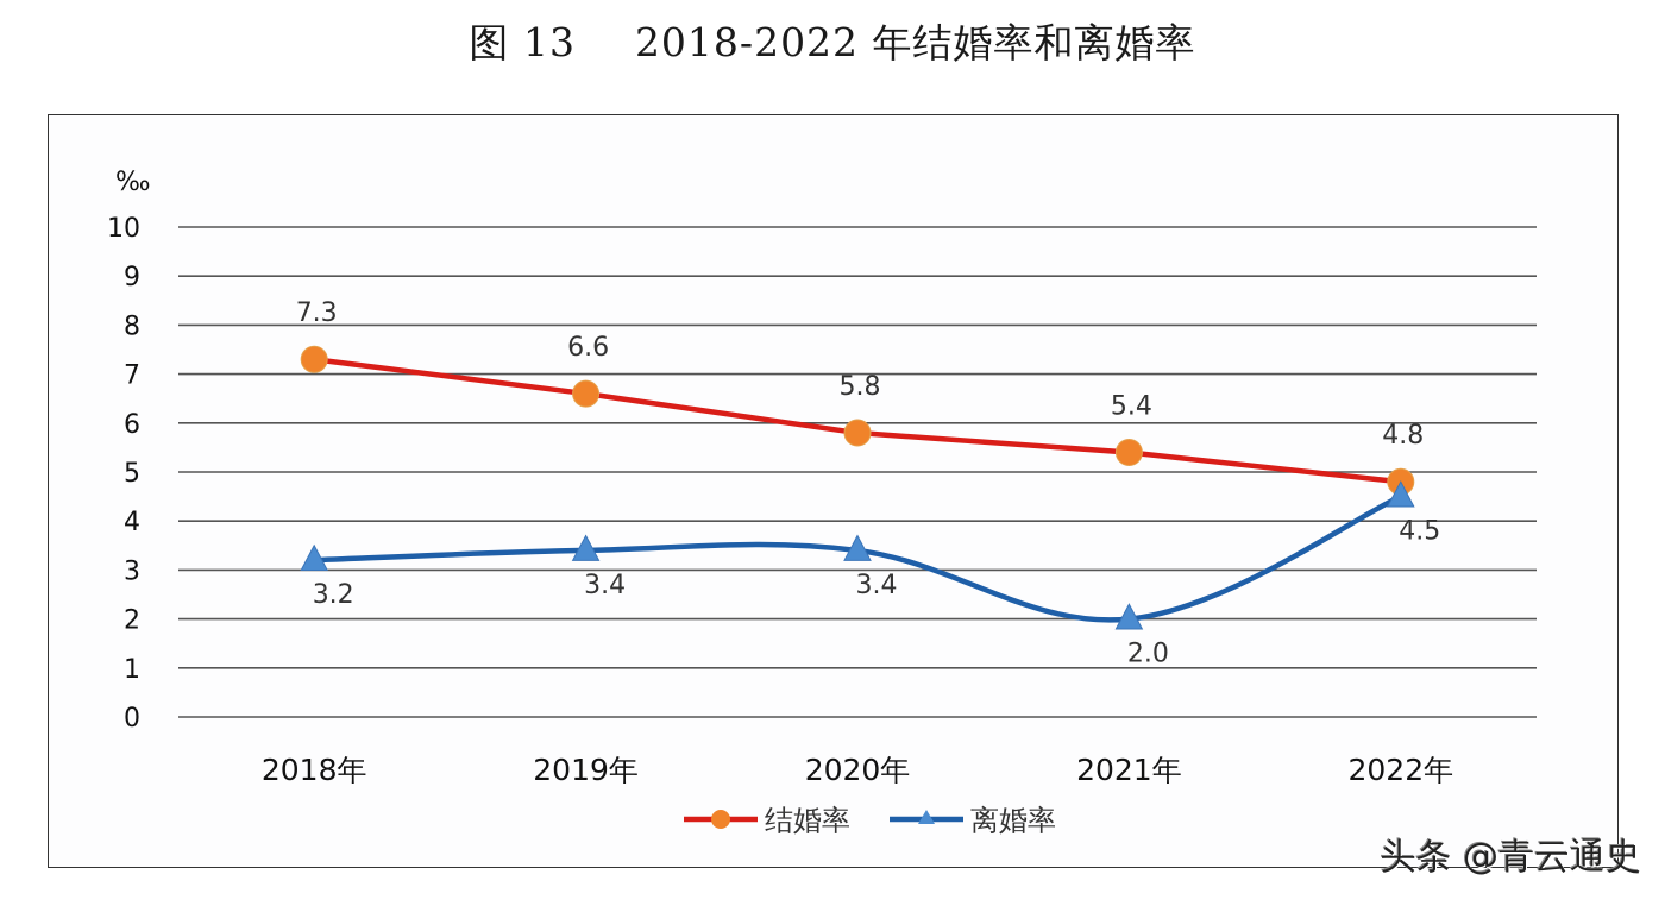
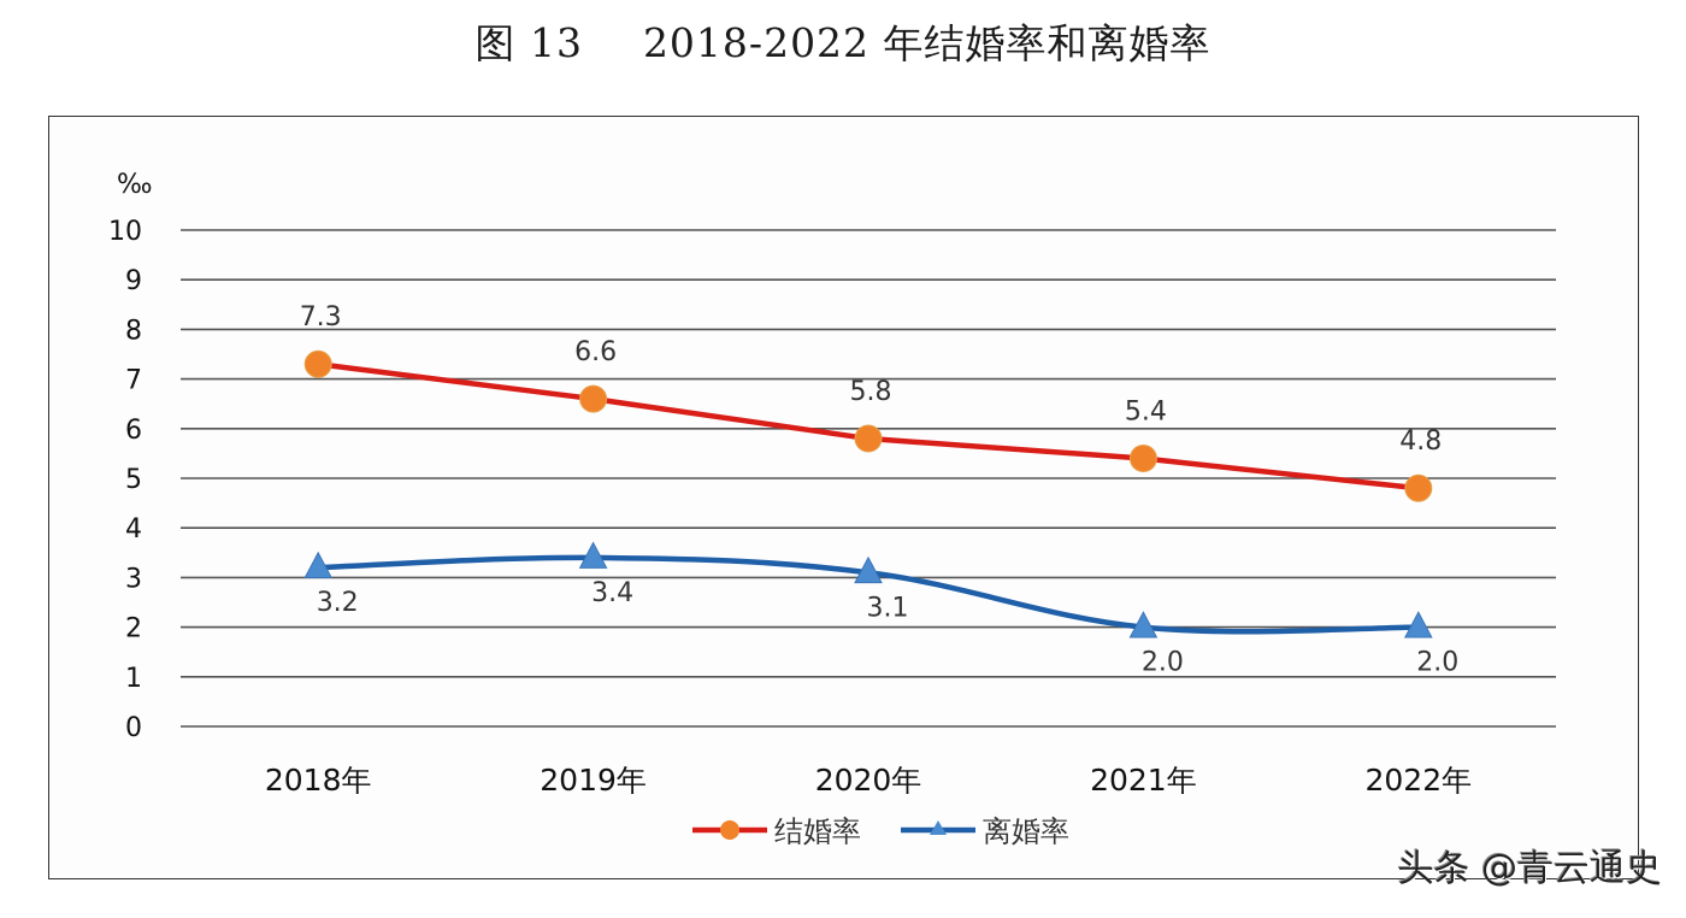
离婚率/2020年: 3.4 -> 3.1
离婚率/2022年: 4.5 -> 2.0
